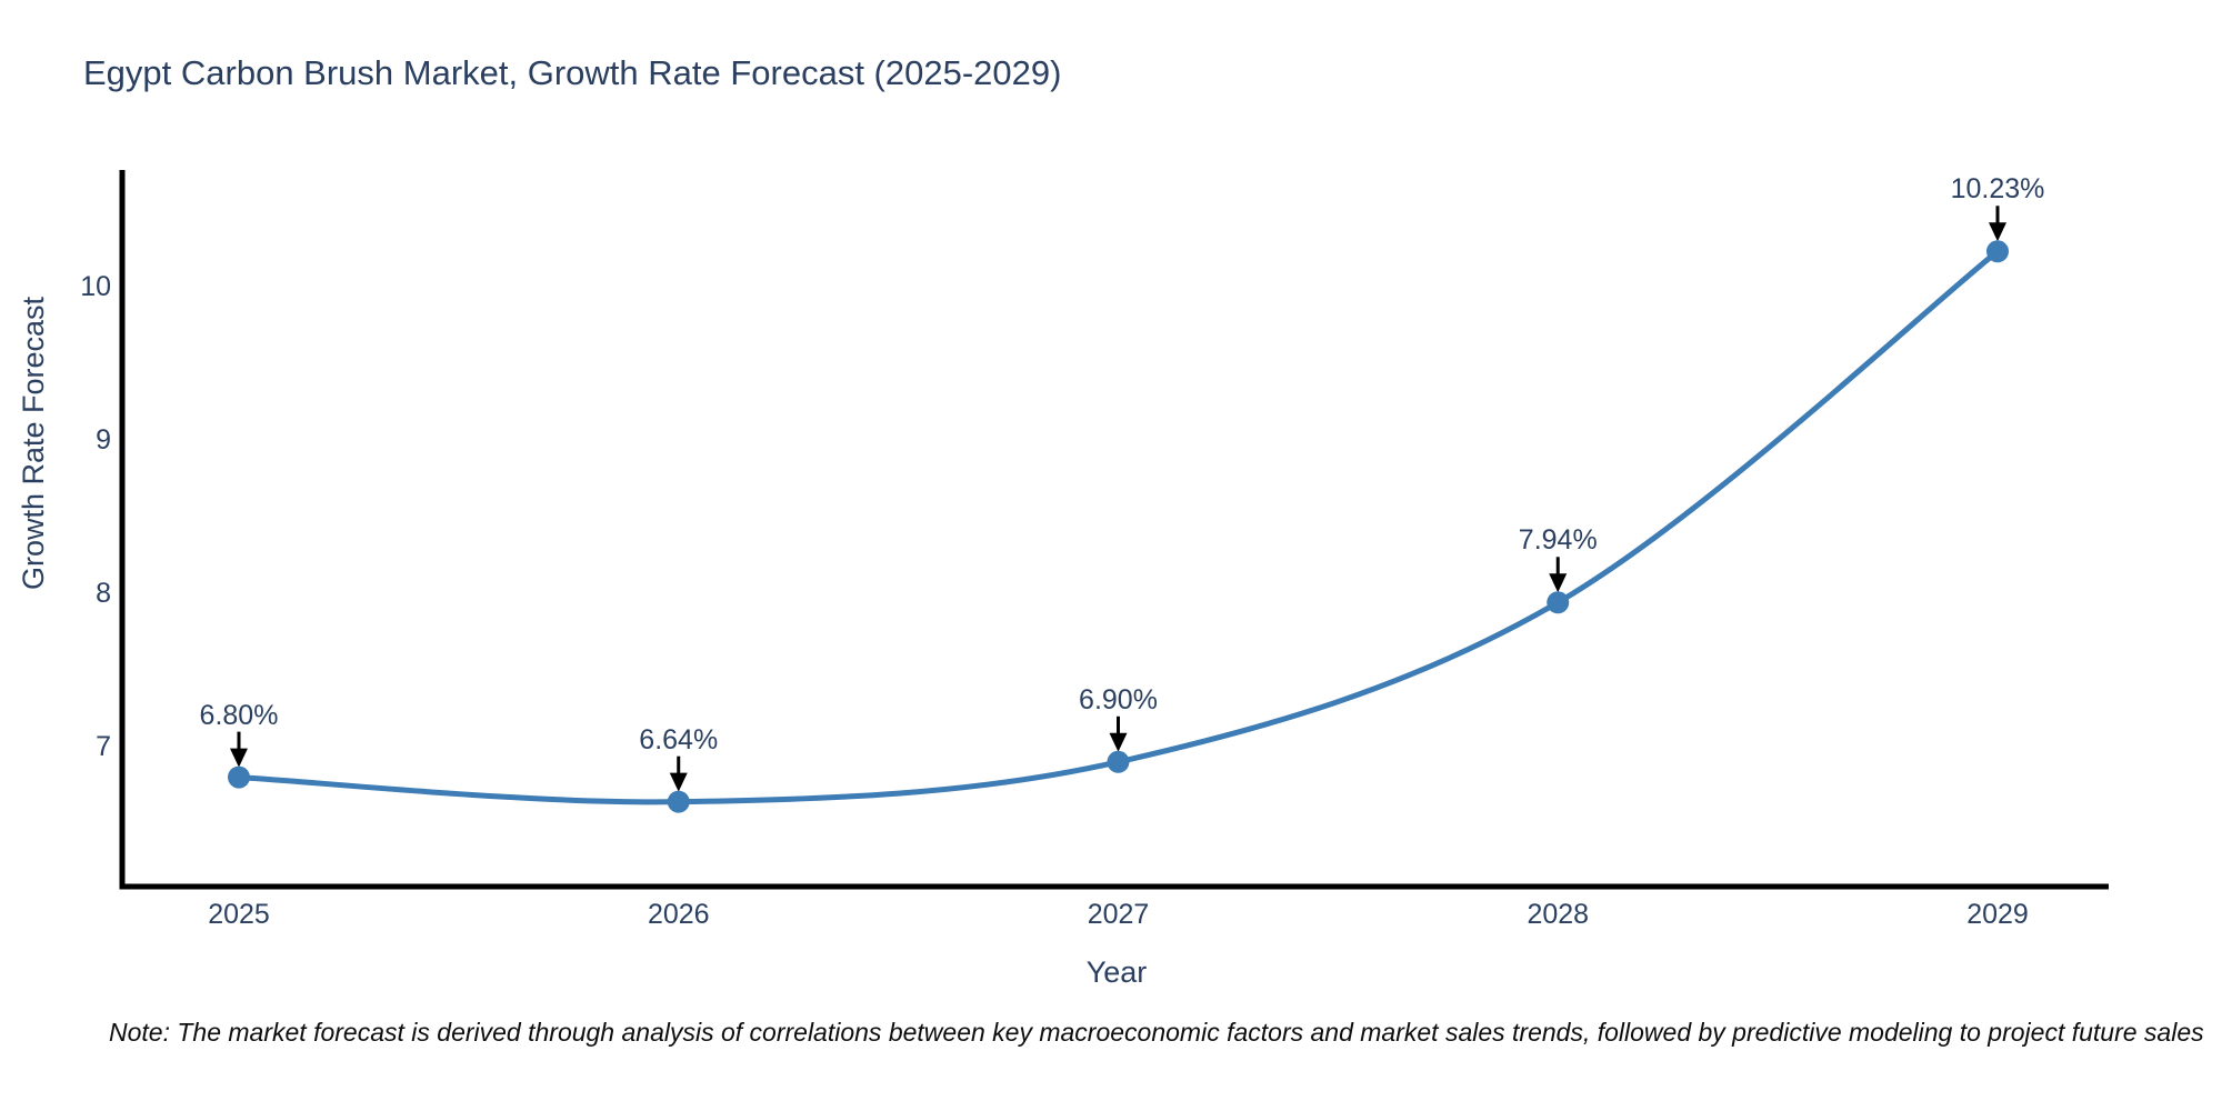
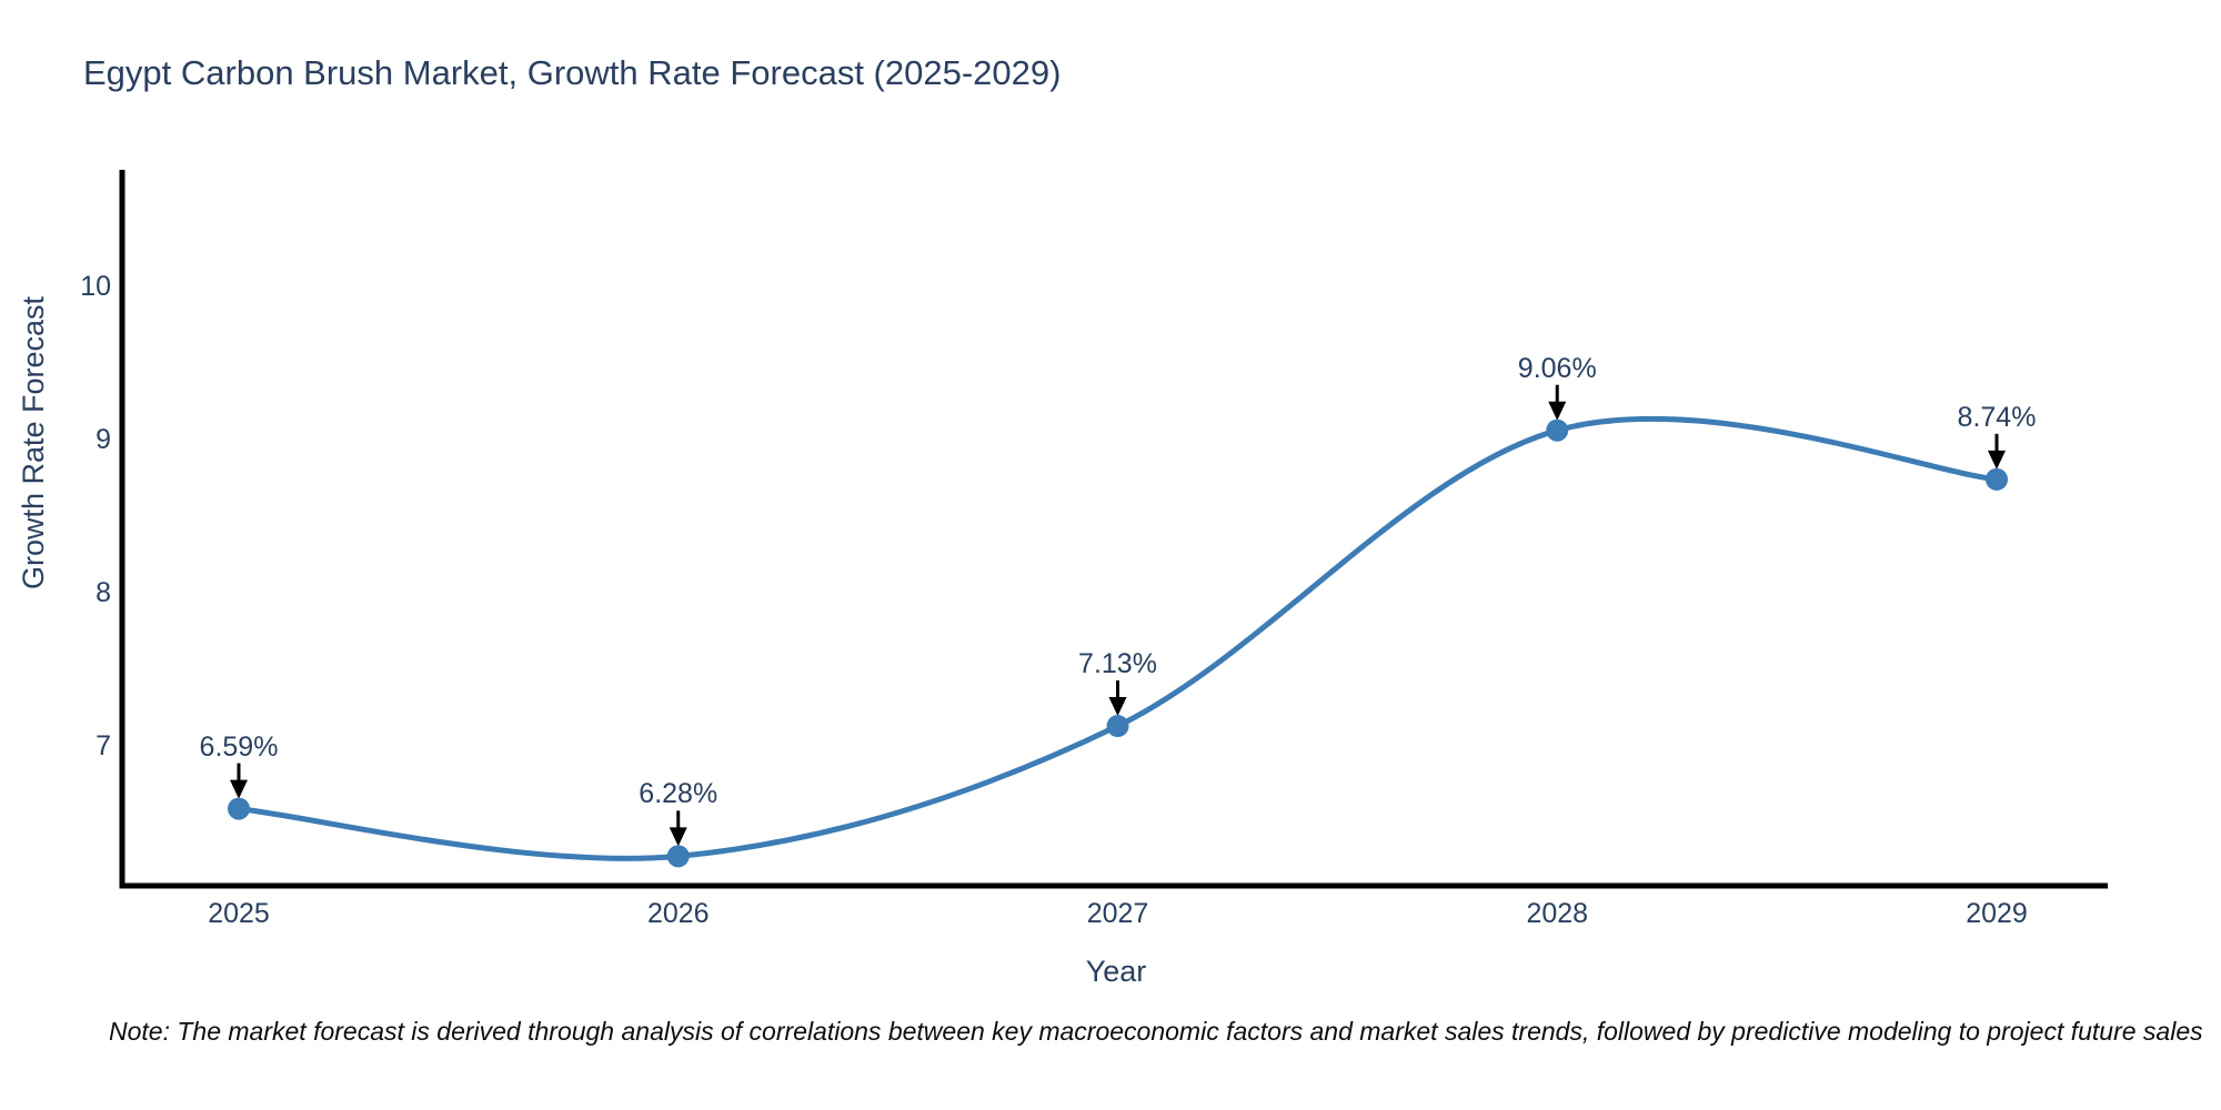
2025: 6.80% -> 6.59%
2026: 6.64% -> 6.28%
2027: 6.90% -> 7.13%
2028: 7.94% -> 9.06%
2029: 10.23% -> 8.74%
